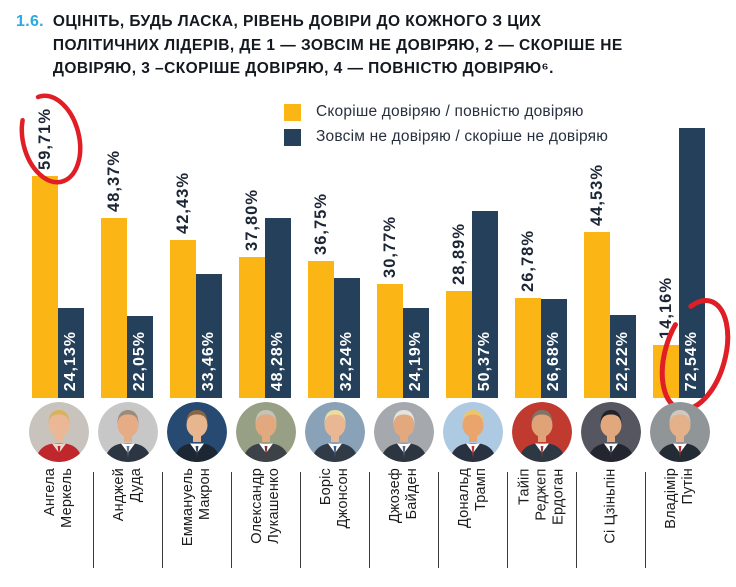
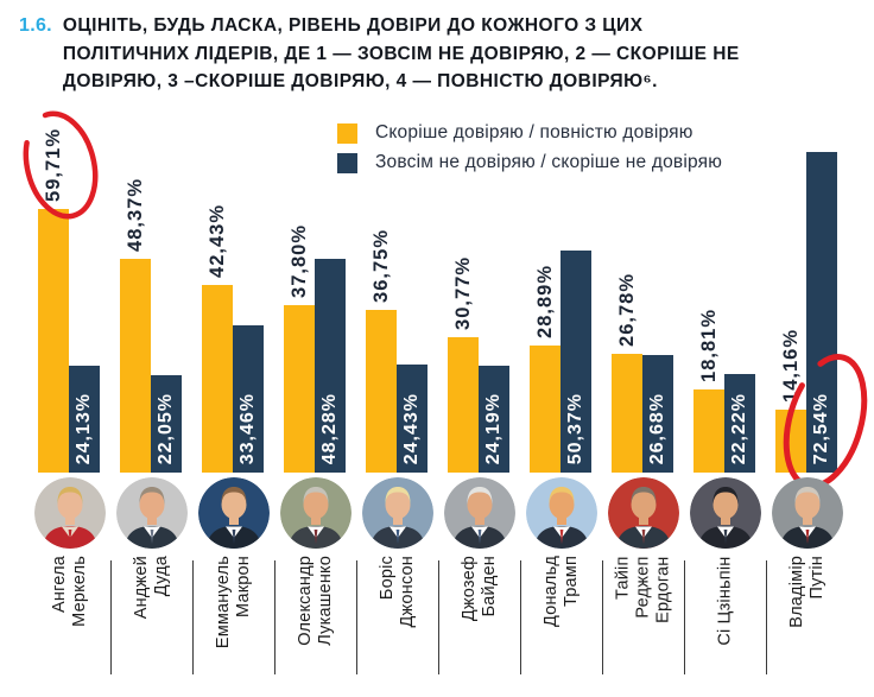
Зовсім не довіряю / скоріше не довіряю/Боріс Джонсон: 32,24% -> 24,43%
Скоріше довіряю / повністю довіряю/Сі Цзіньпін: 44,53% -> 18,81%
